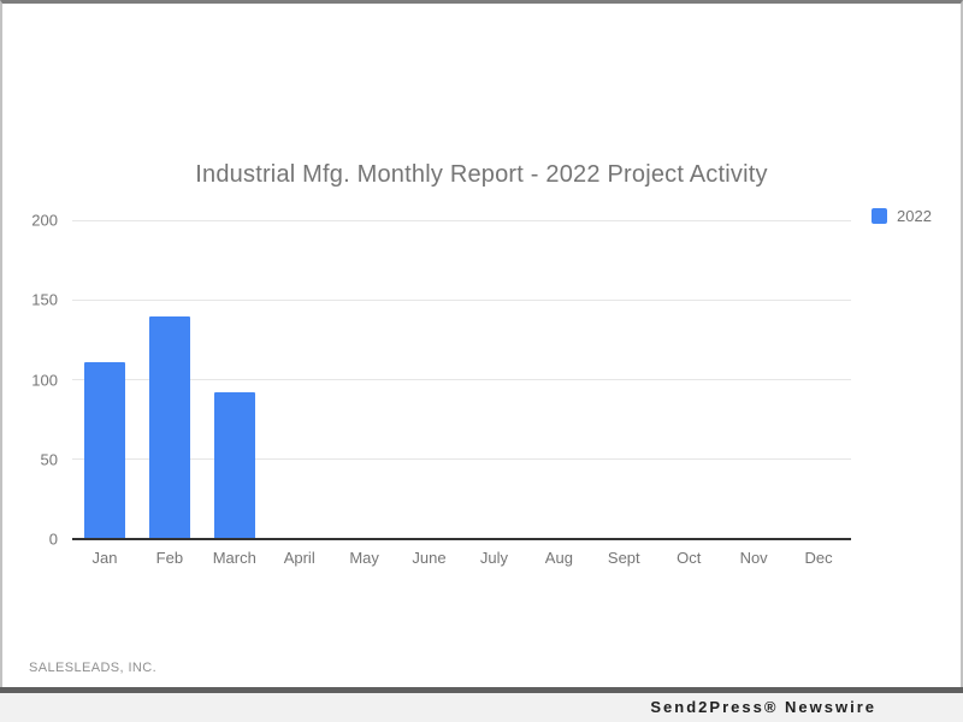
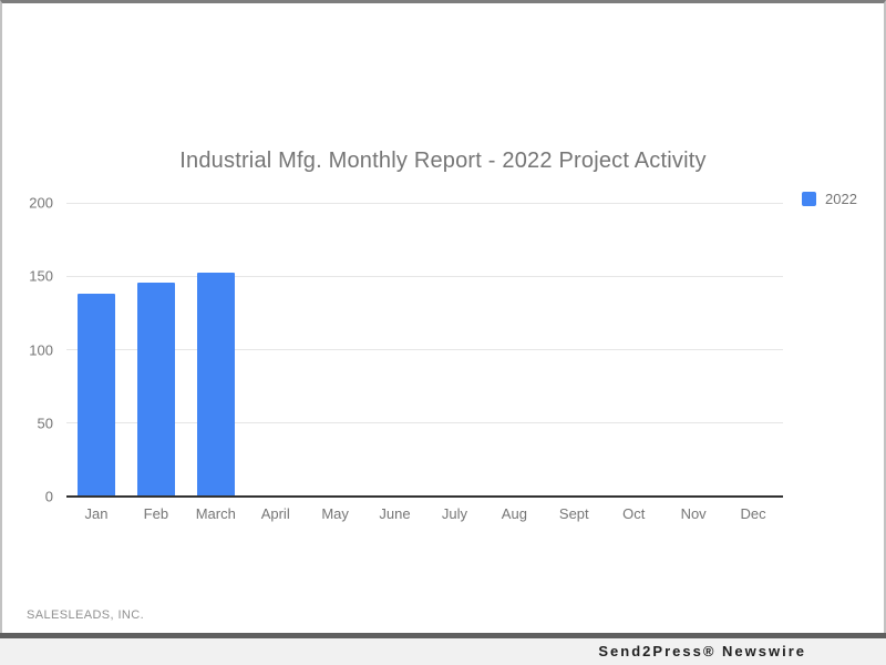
Jan: 110 -> 137
Feb: 139 -> 145
March: 91 -> 152
